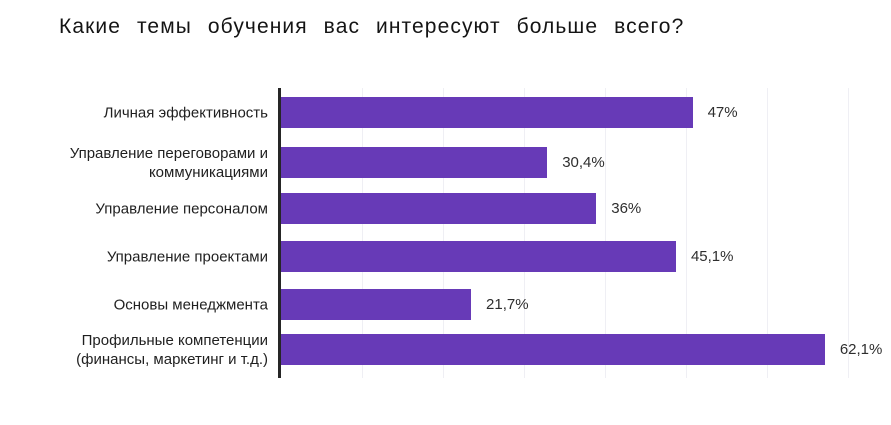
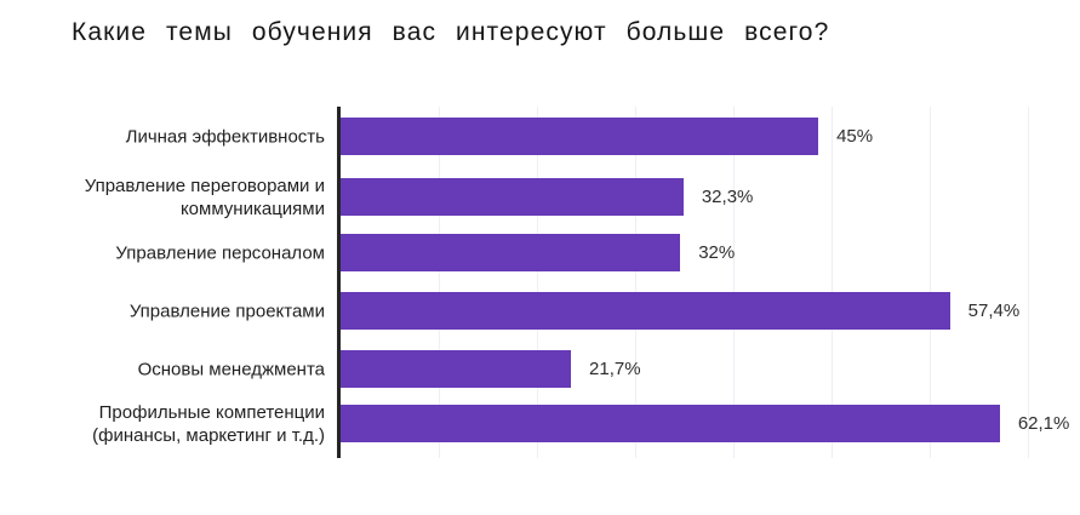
Личная эффективность: 47% -> 45%
Управление переговорами и коммуникациями: 30,4% -> 32,3%
Управление персоналом: 36% -> 32%
Управление проектами: 45,1% -> 57,4%
